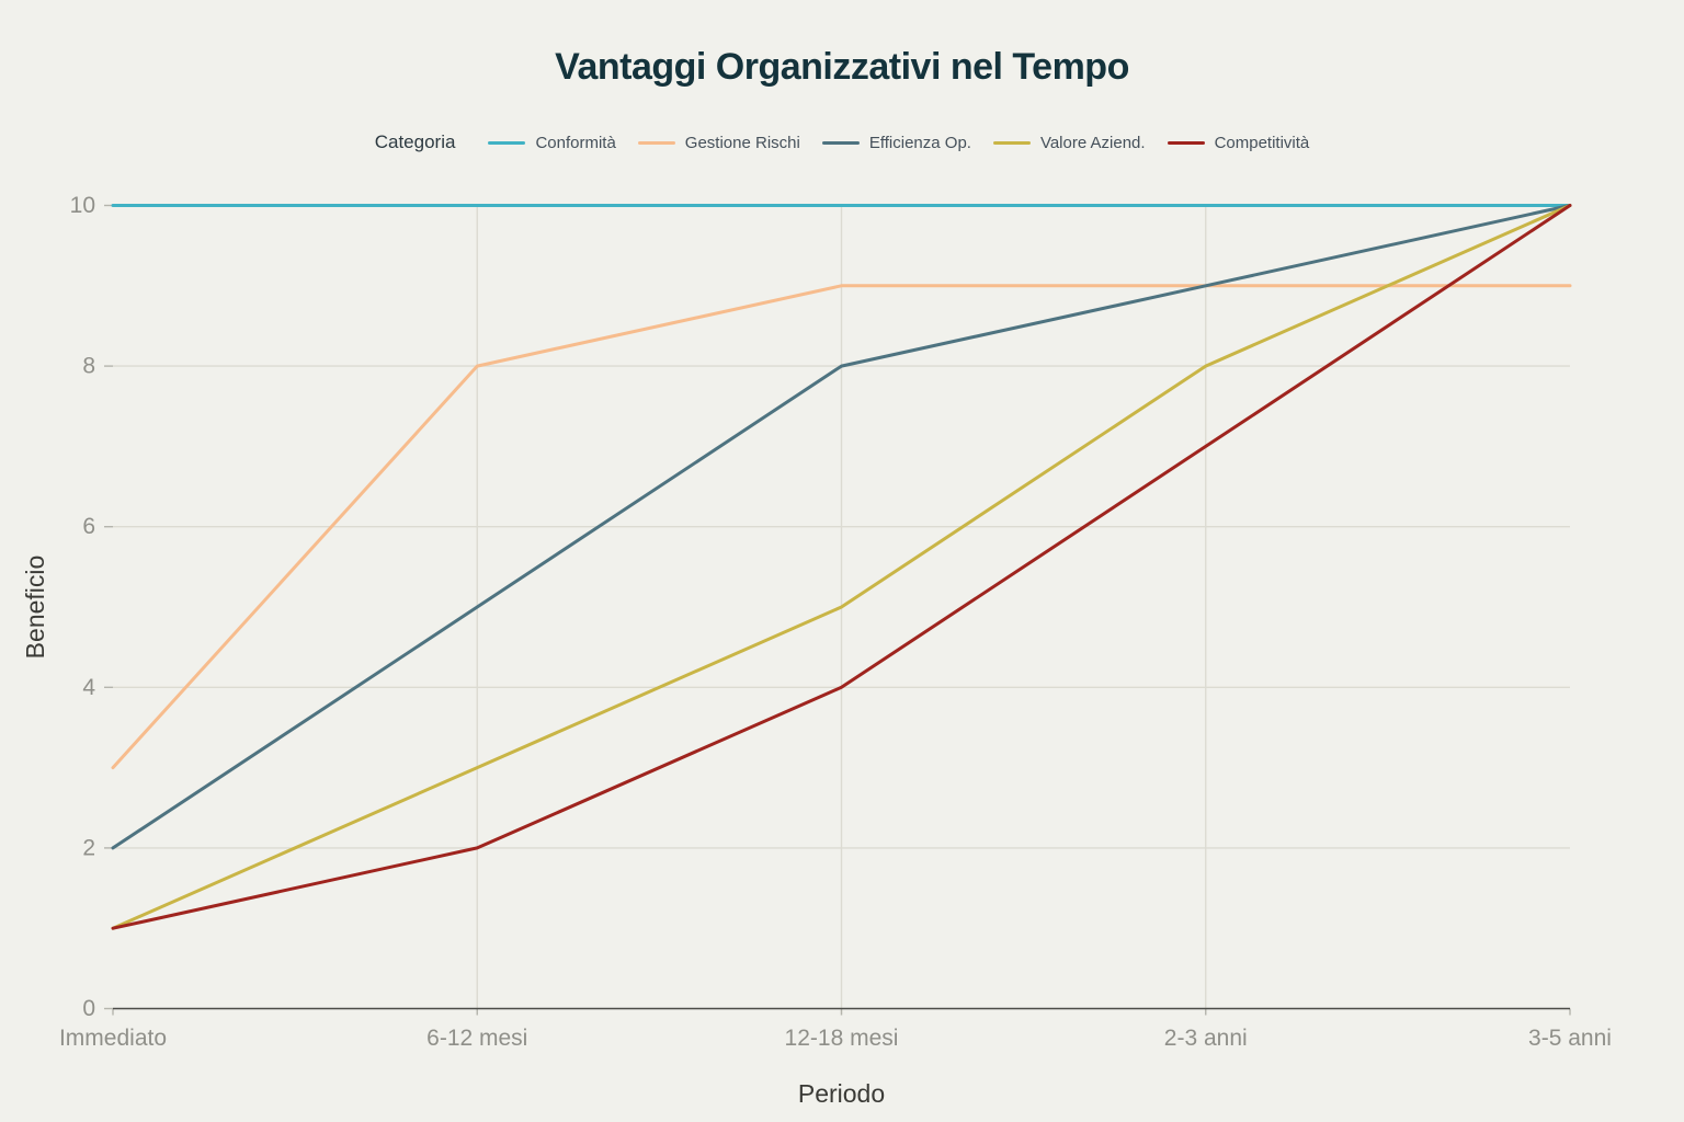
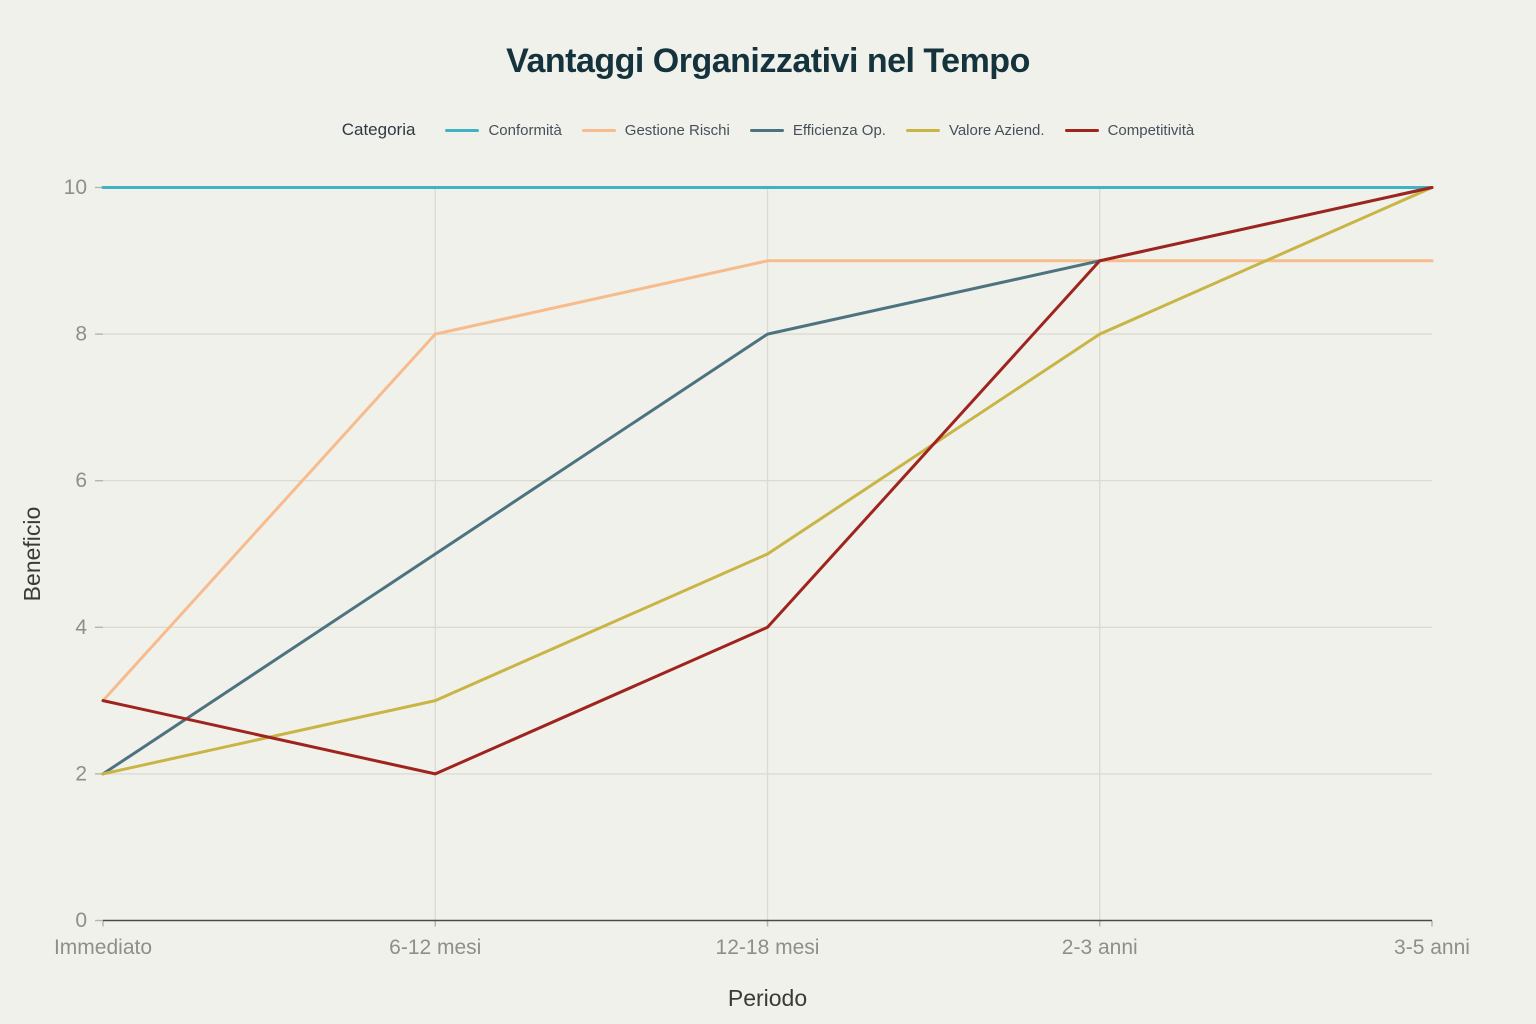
Valore Aziend./Immediato: 1 -> 2
Competitività/Immediato: 1 -> 3
Competitività/2-3 anni: 7 -> 9
